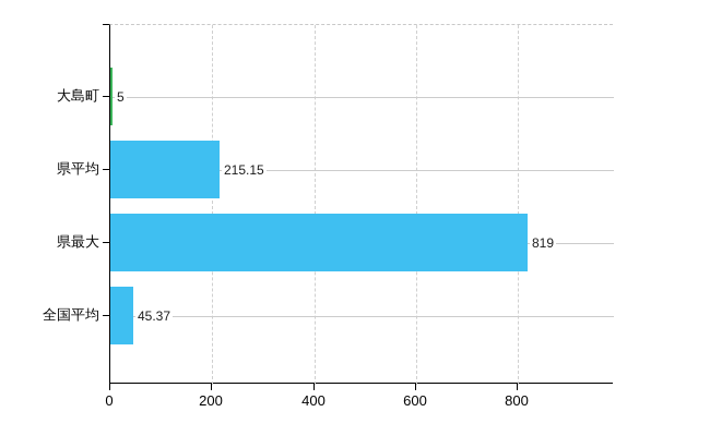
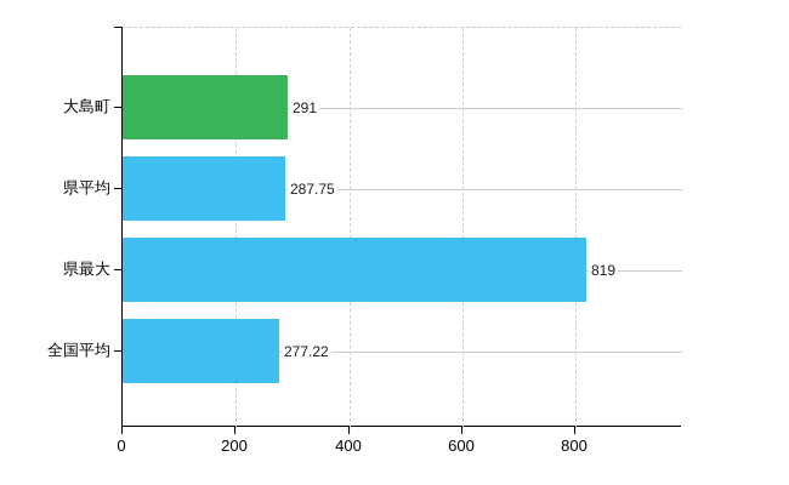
大島町: 5 -> 291
県平均: 215.15 -> 287.75
全国平均: 45.37 -> 277.22
